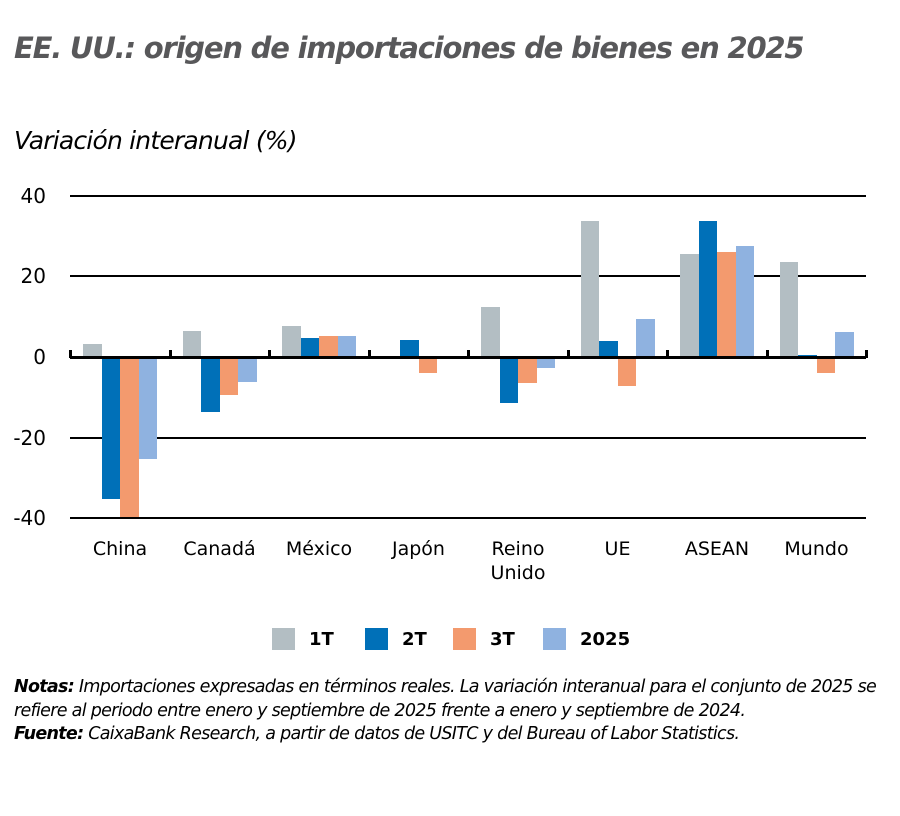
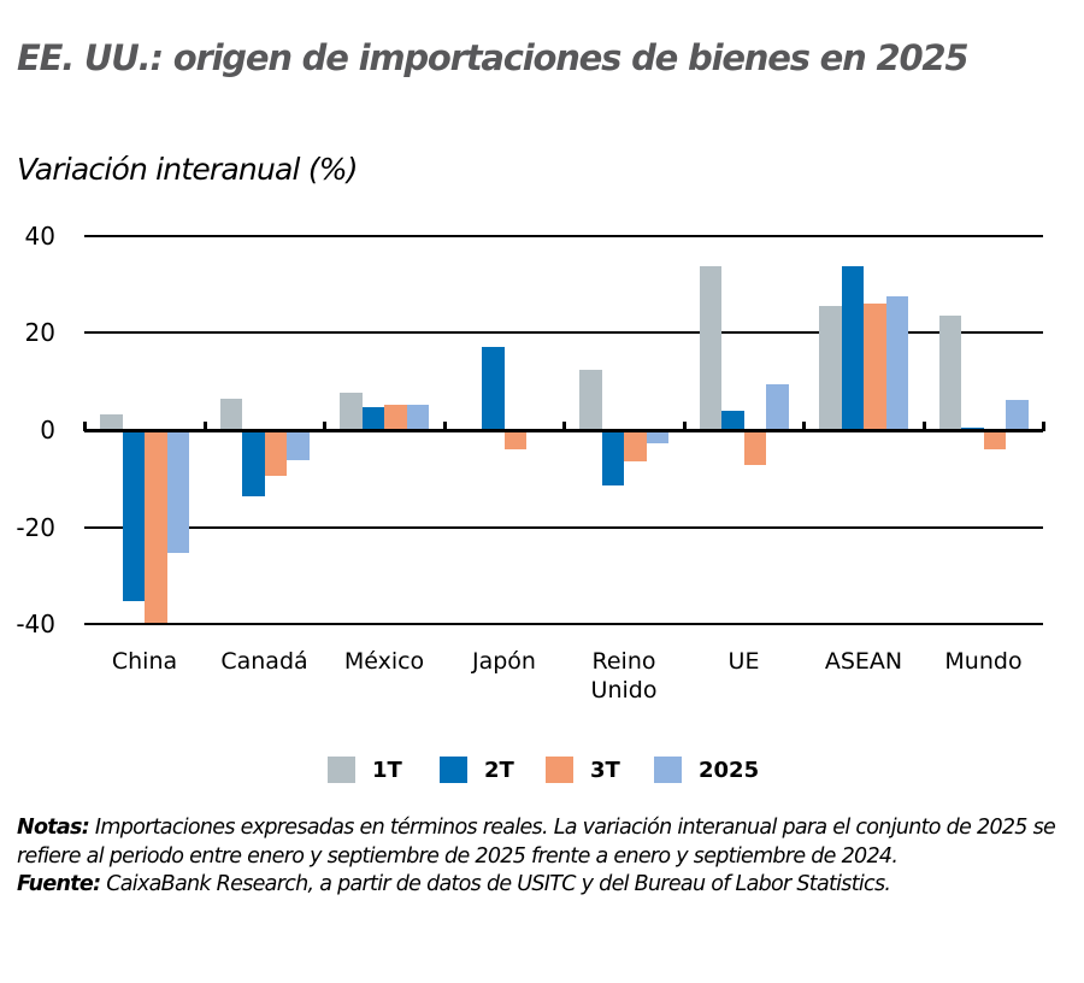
2T/Japón: 4 -> 17
